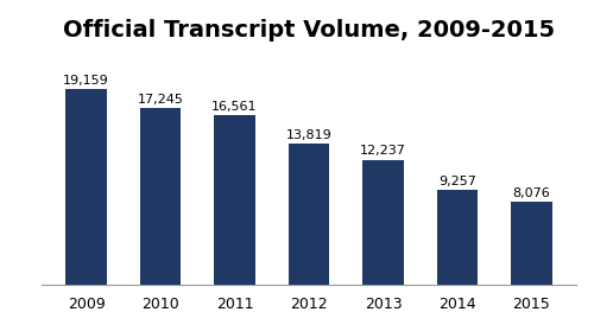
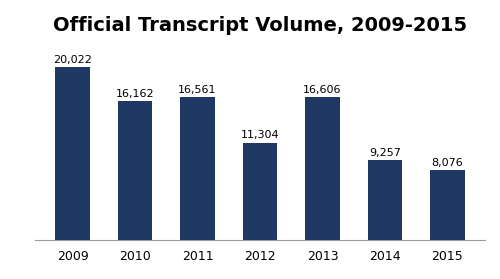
2009: 19,159 -> 20,022
2010: 17,245 -> 16,162
2012: 13,819 -> 11,304
2013: 12,237 -> 16,606
